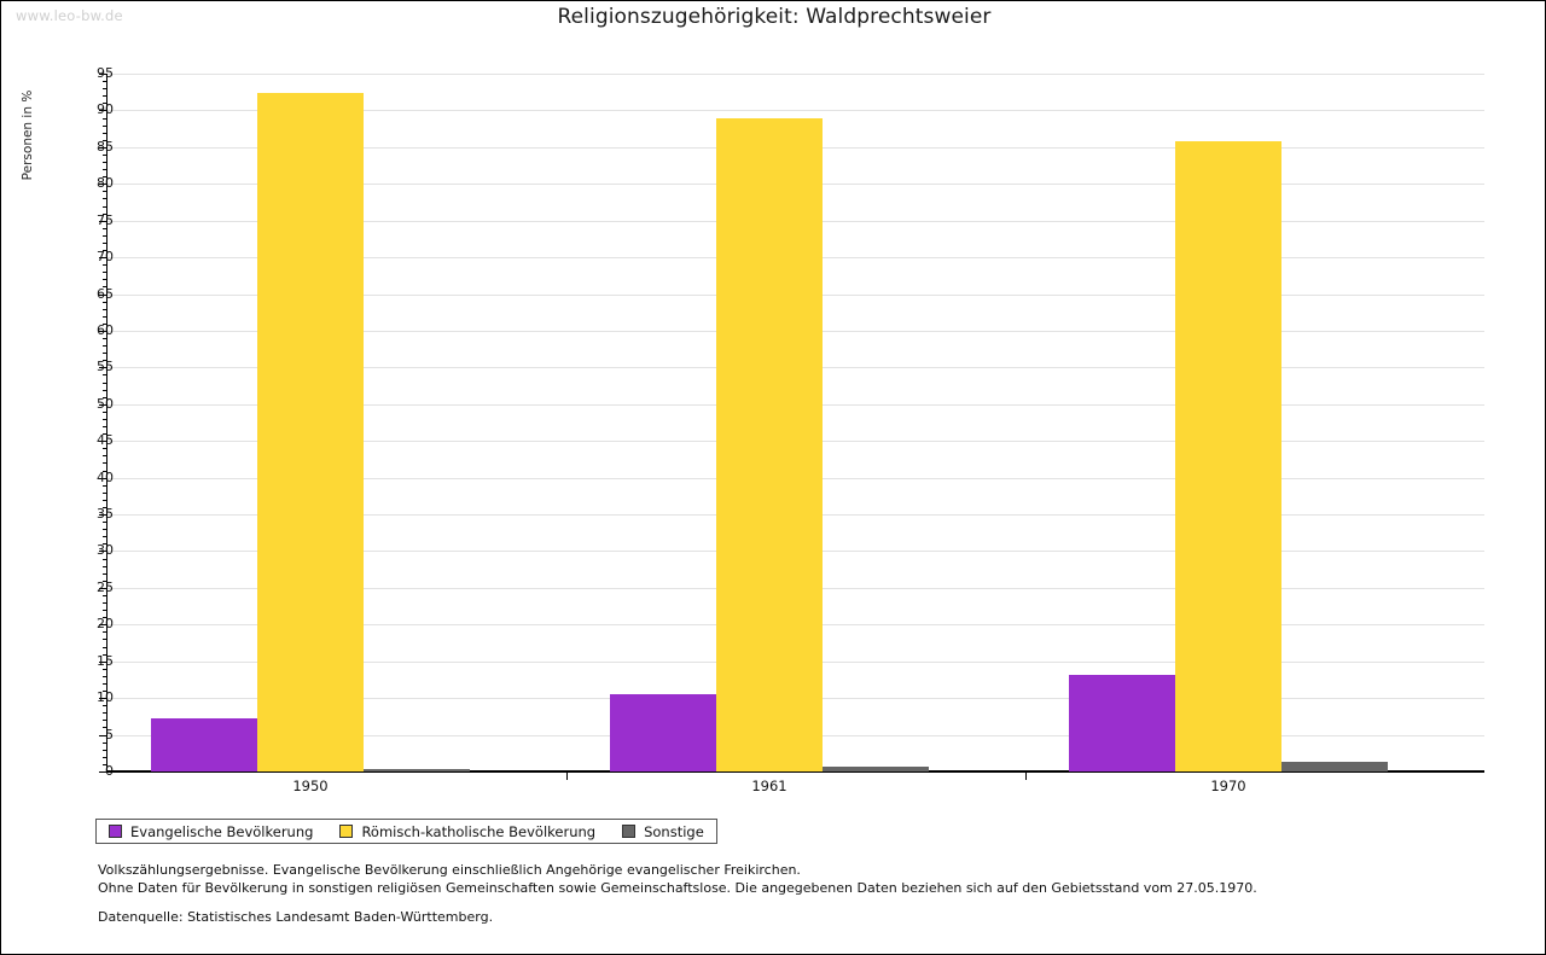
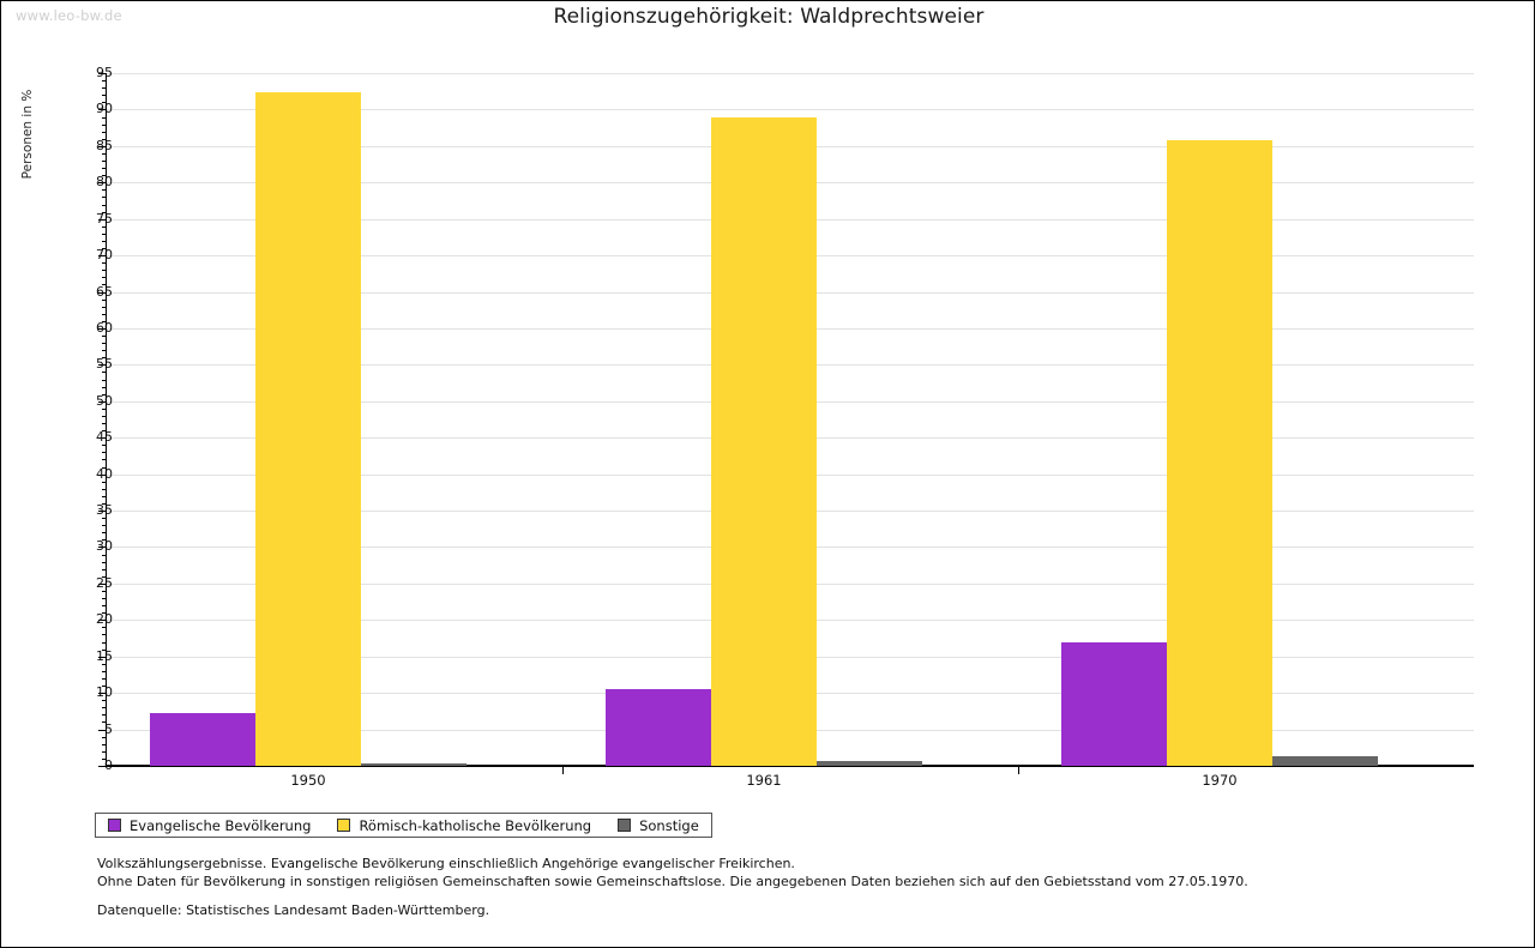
Evangelische Bevölkerung/1970: 13 -> 17
